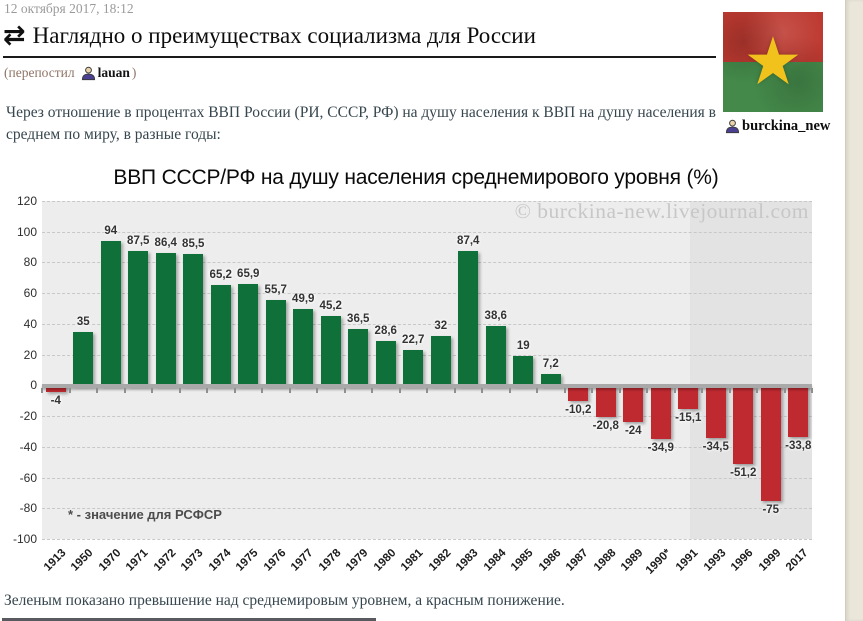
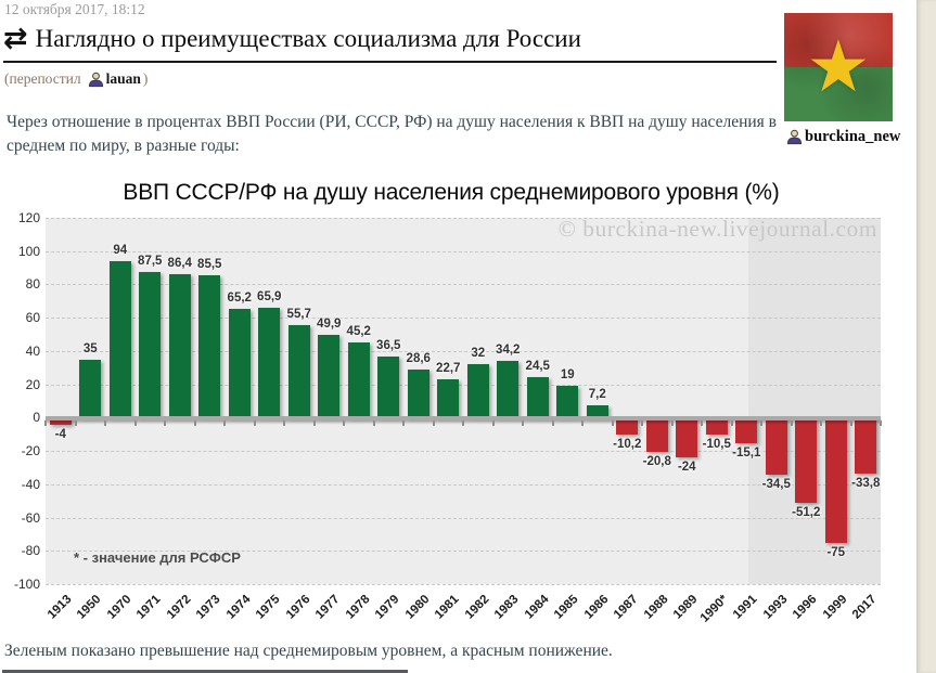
1983: 87,4 -> 34,2
1984: 38,6 -> 24,5
1990*: -34,9 -> -10,5
